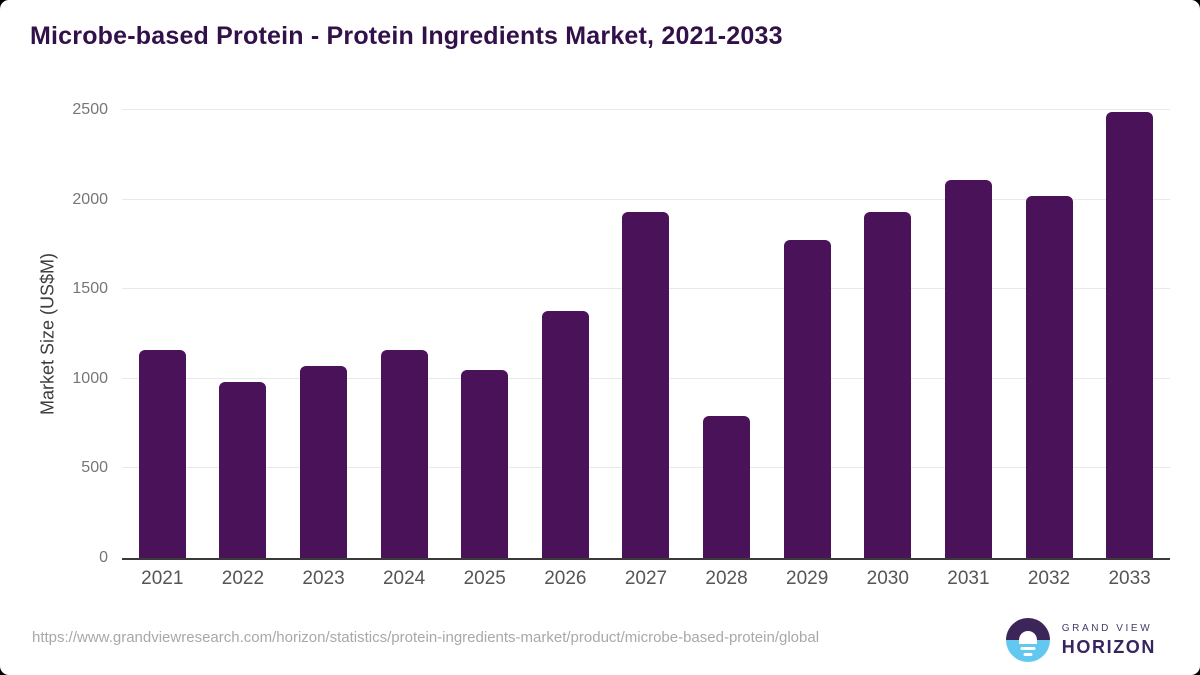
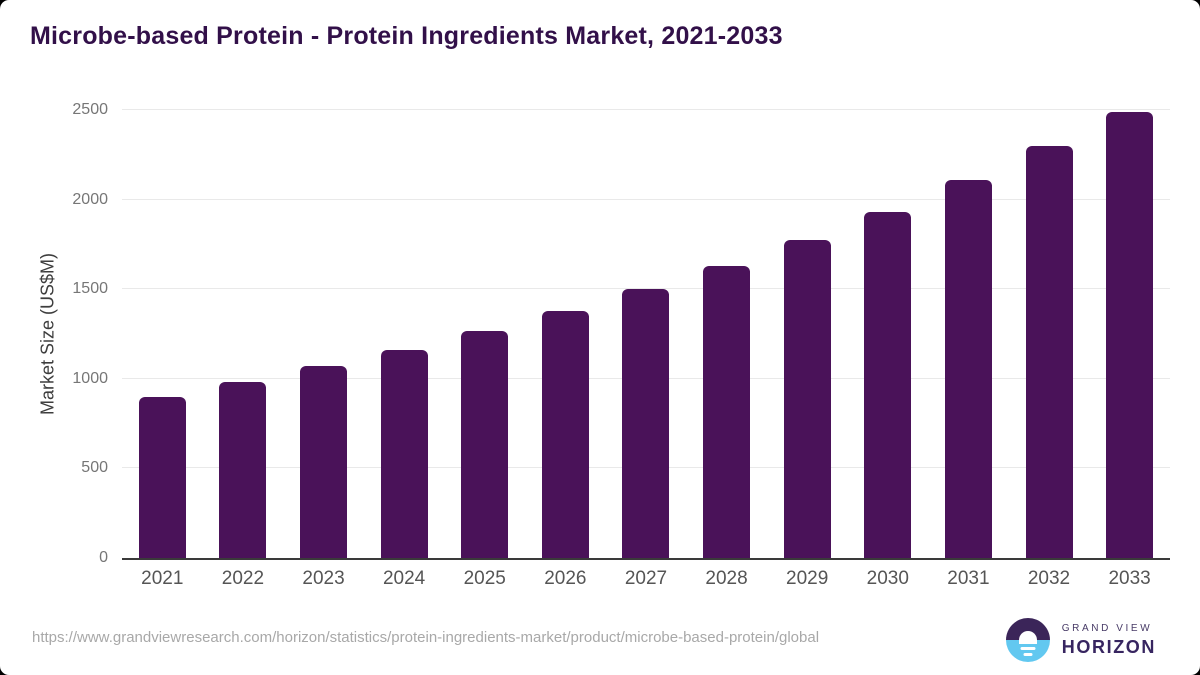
2021: 1160 -> 900
2025: 1050 -> 1260
2027: 1930 -> 1500
2028: 790 -> 1630
2032: 2020 -> 2300
